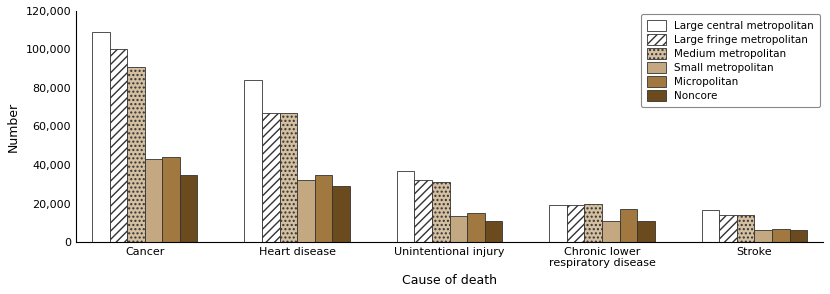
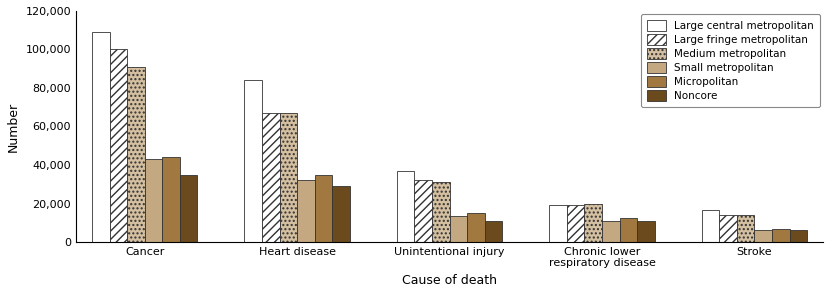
Micropolitan/Chronic lower respiratory disease: 17,000 -> 12,000
